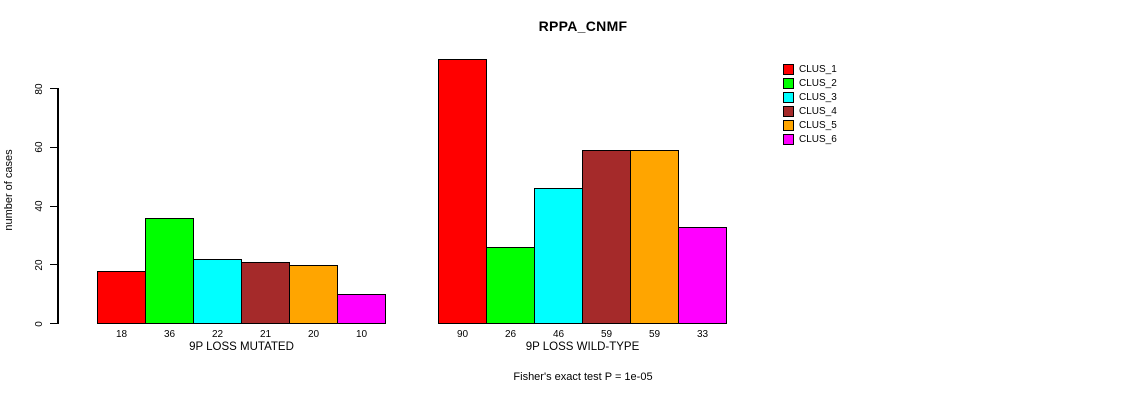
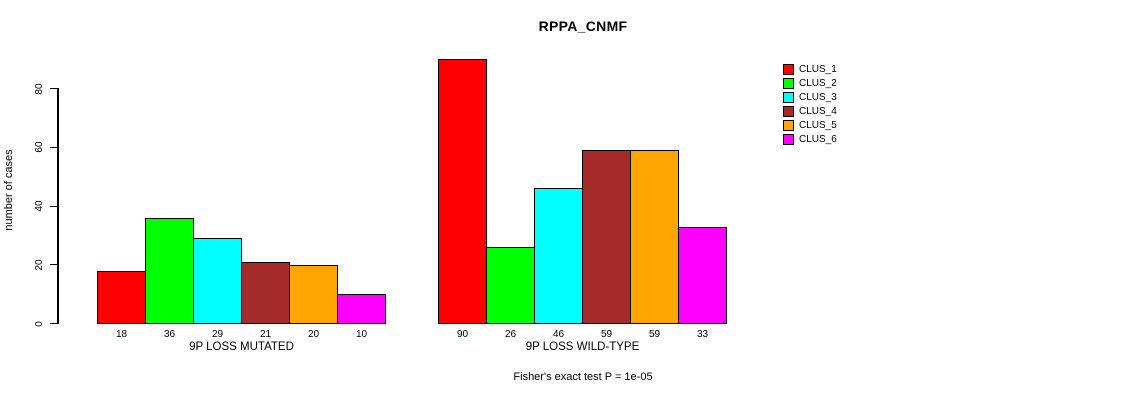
CLUS_3/9P LOSS MUTATED: 22 -> 29
